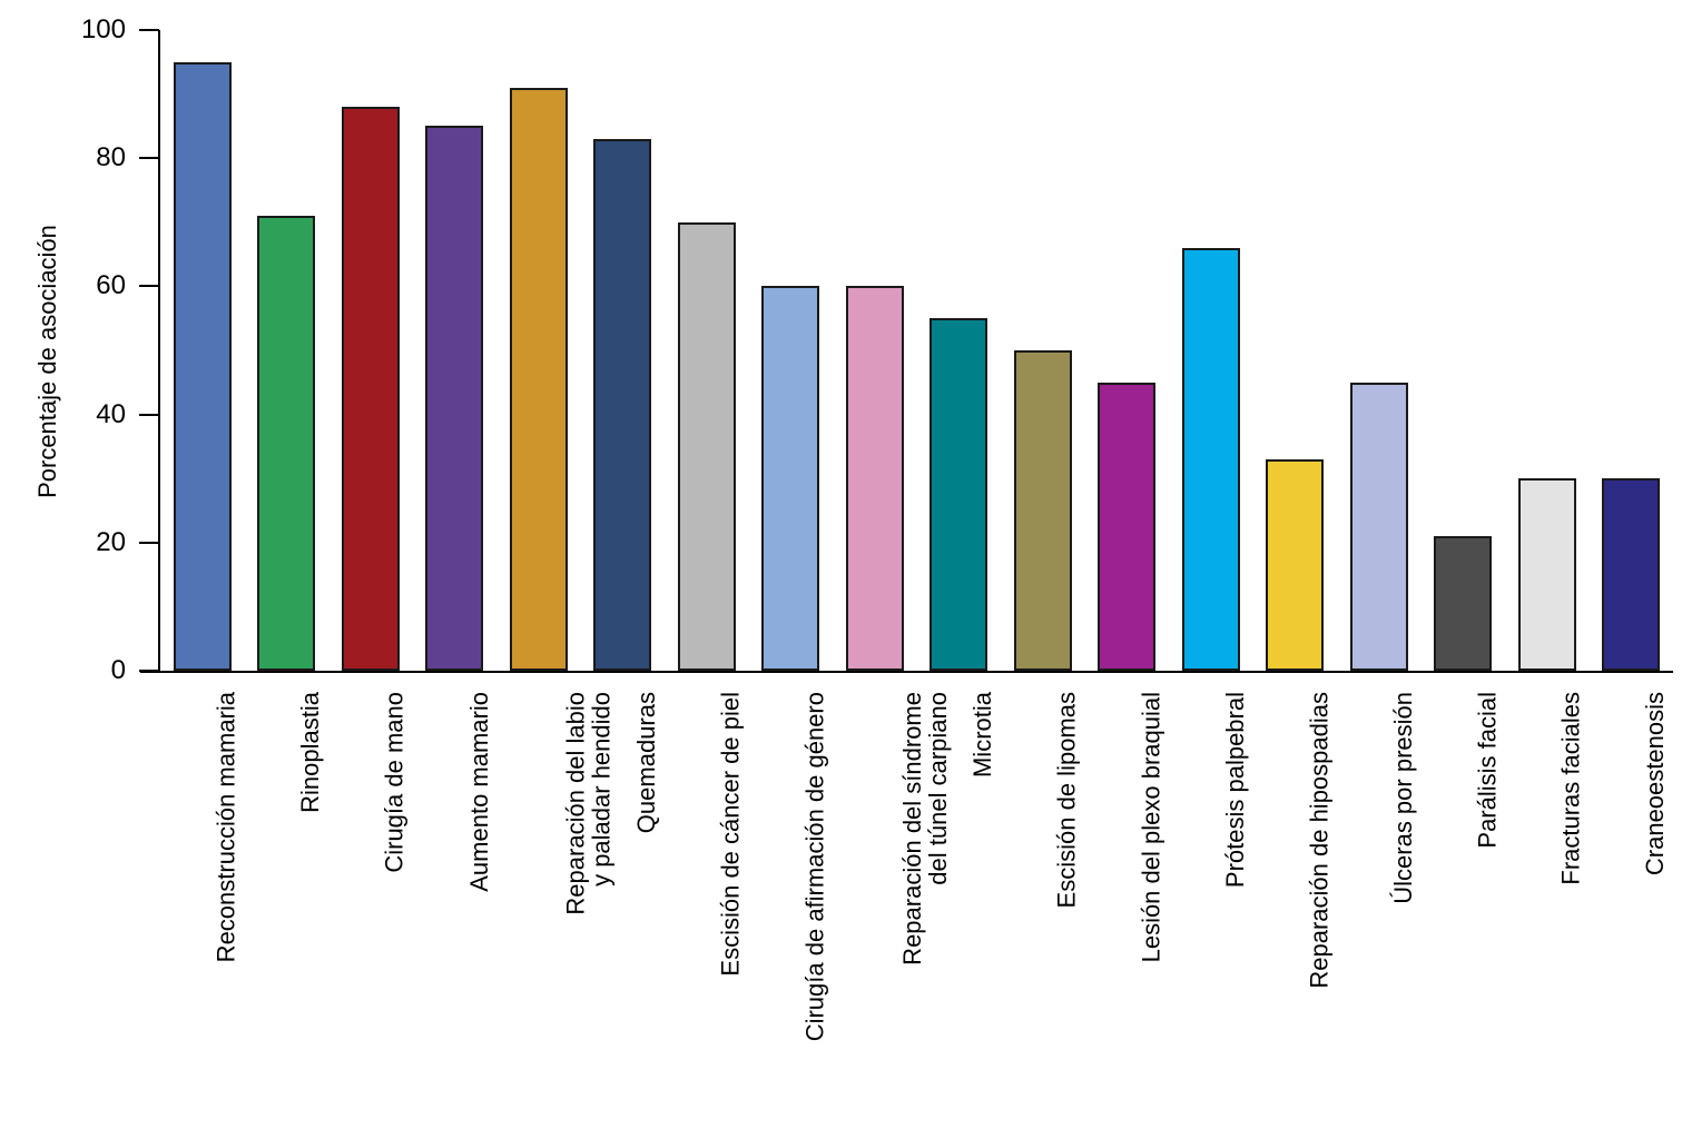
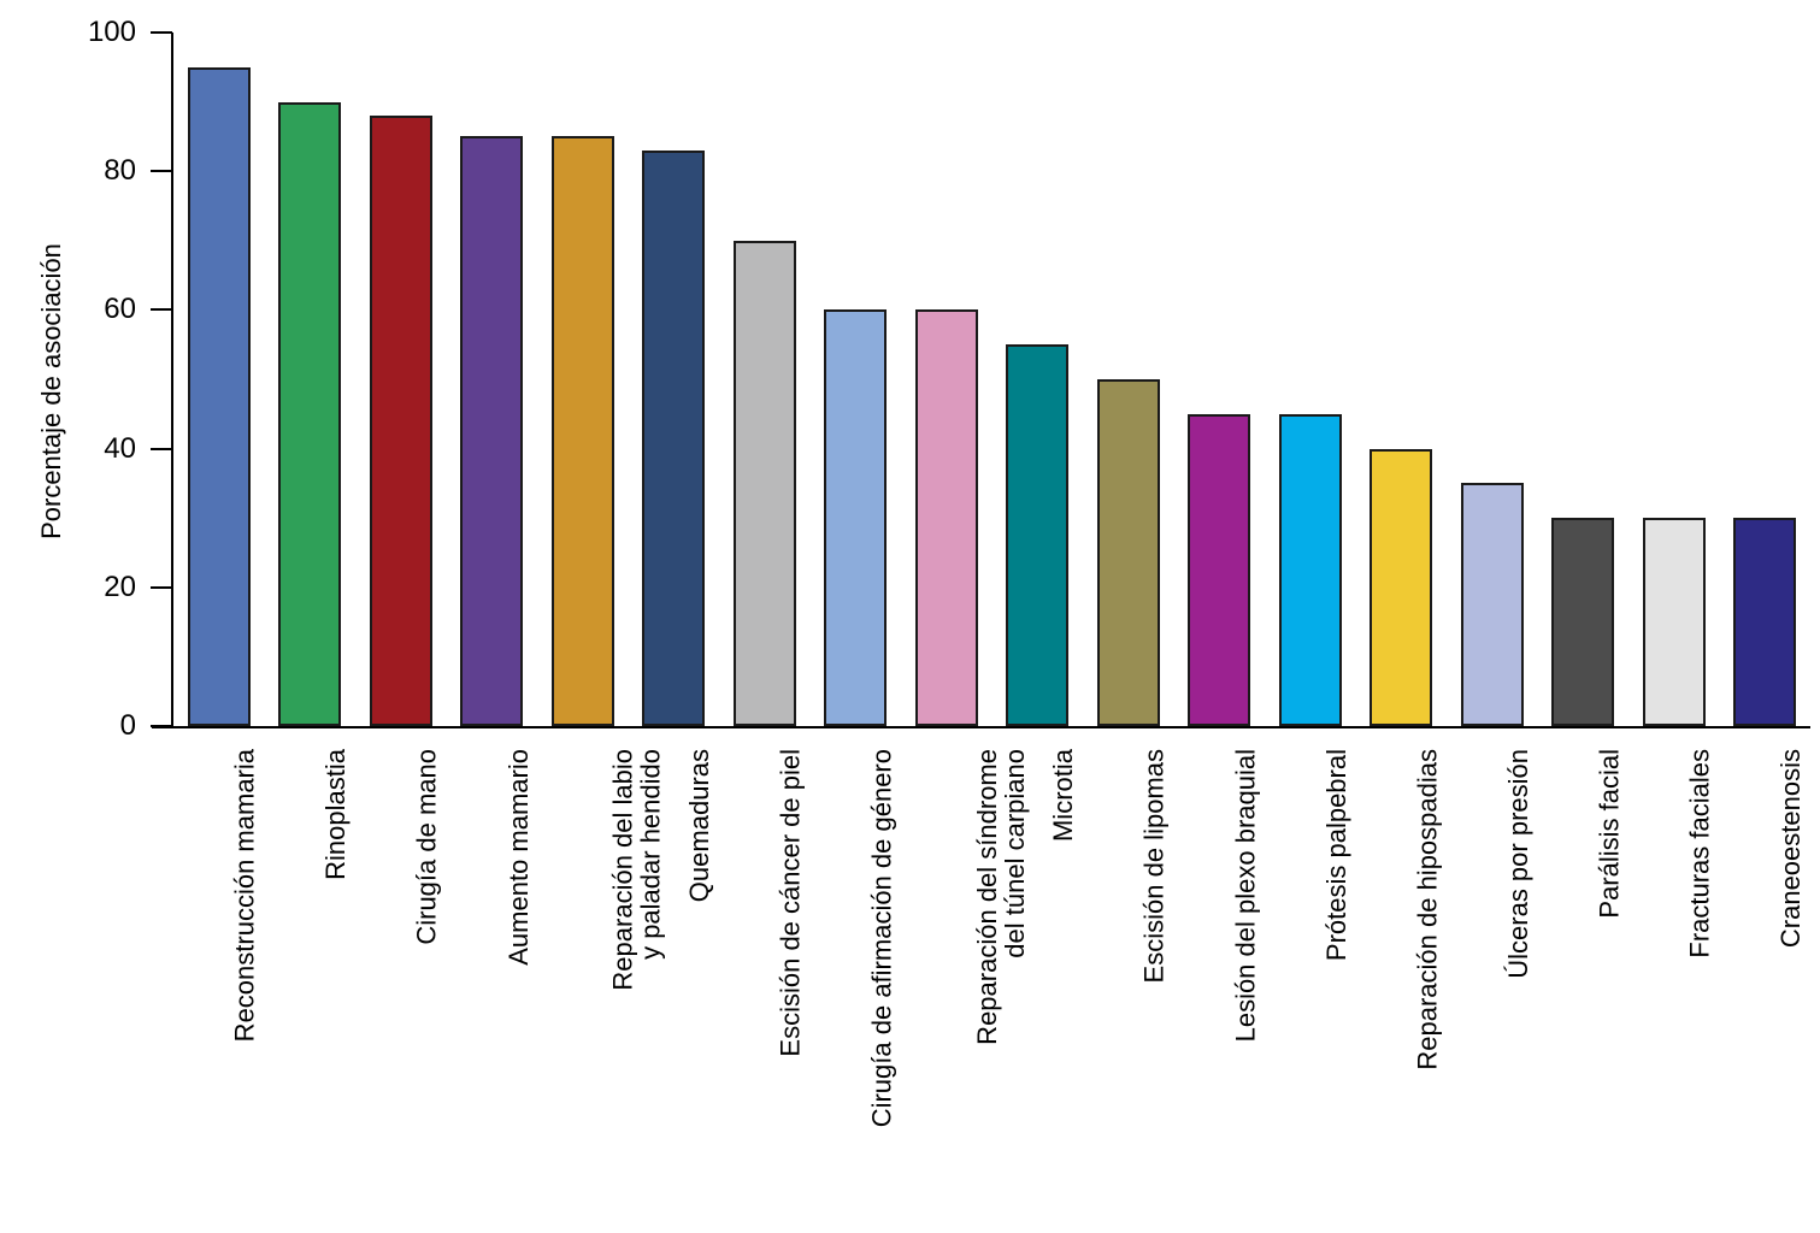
Rinoplastia: 71 -> 90
Reparación del labio y paladar hendido: 91 -> 85
Prótesis palpebral: 66 -> 45
Reparación de hipospadias: 33 -> 40
Úlceras por presión: 45 -> 35
Parálisis facial: 21 -> 30
